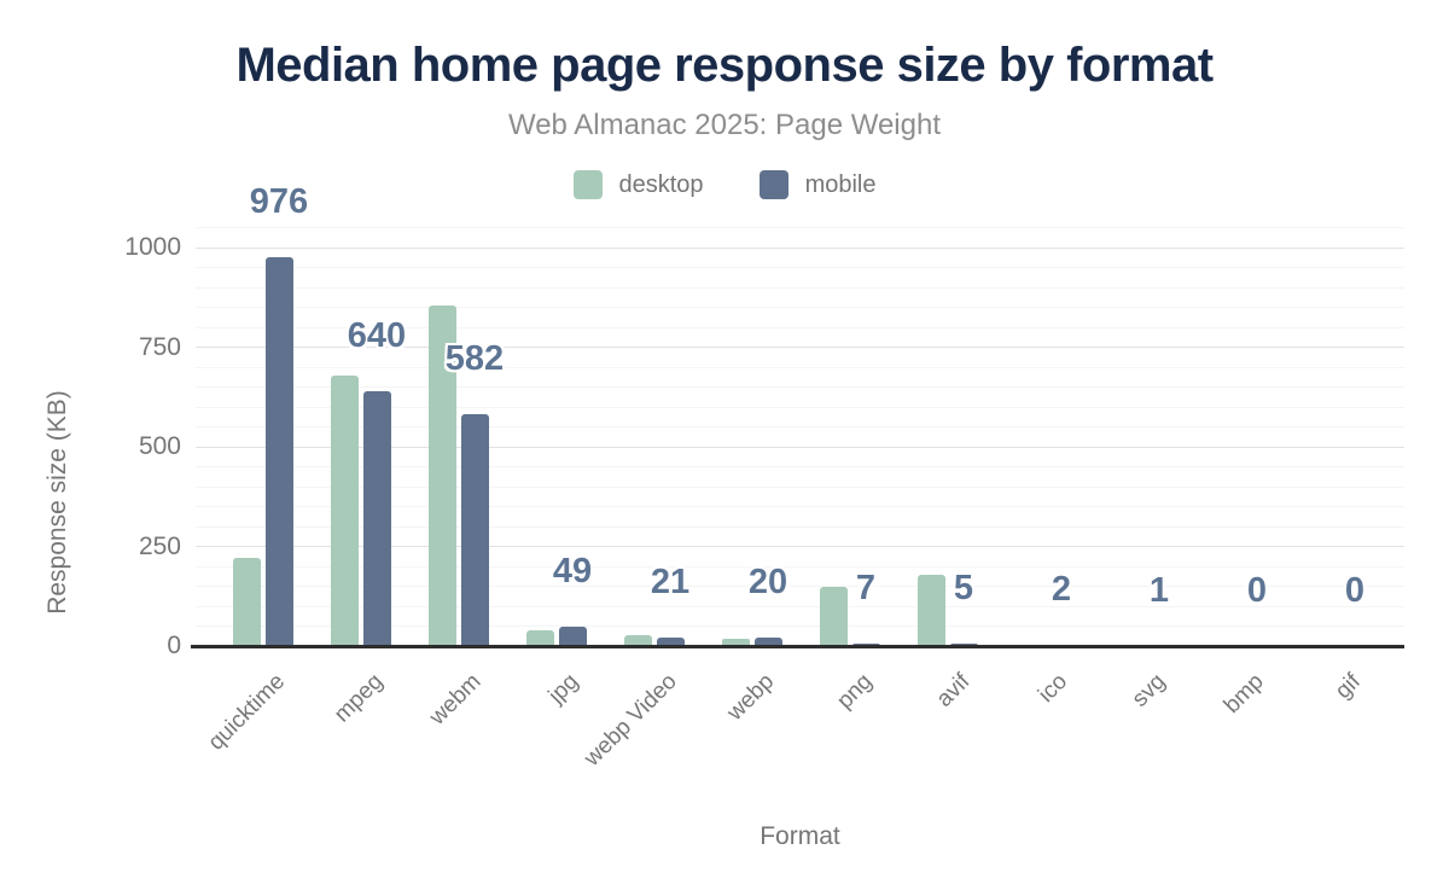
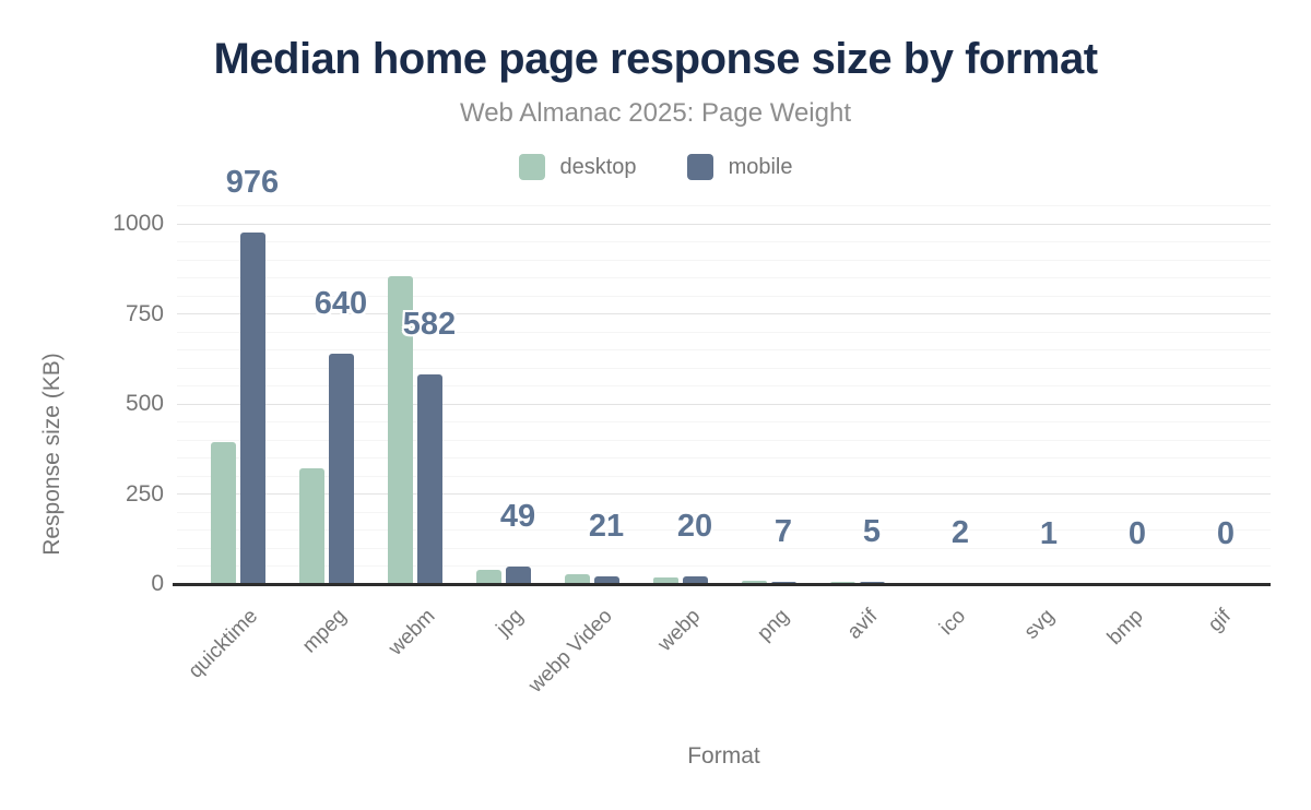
desktop/quicktime: 220 -> 400
desktop/mpeg: 680 -> 320
desktop/png: 150 -> 10
desktop/avif: 180 -> 10
